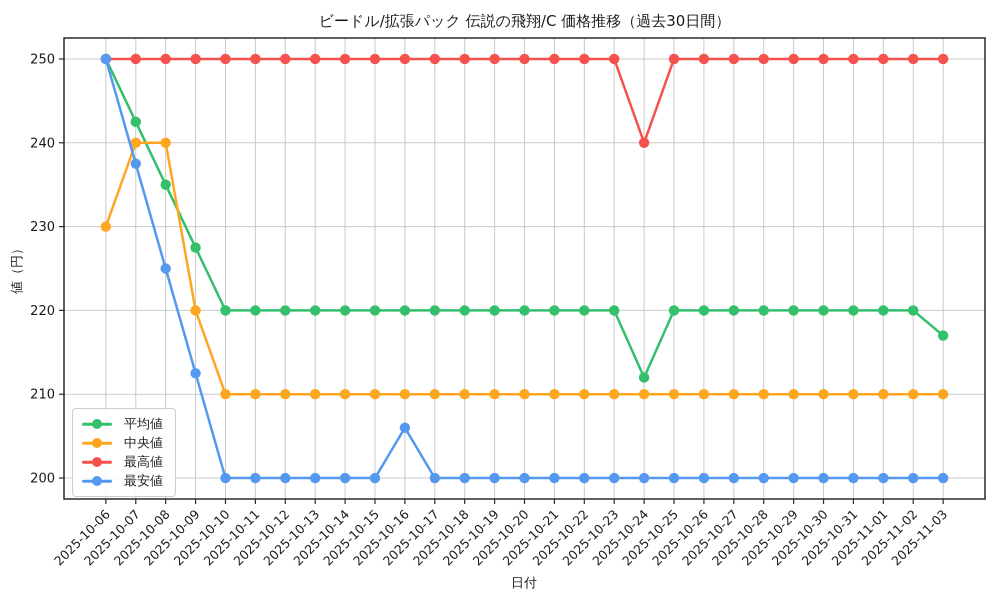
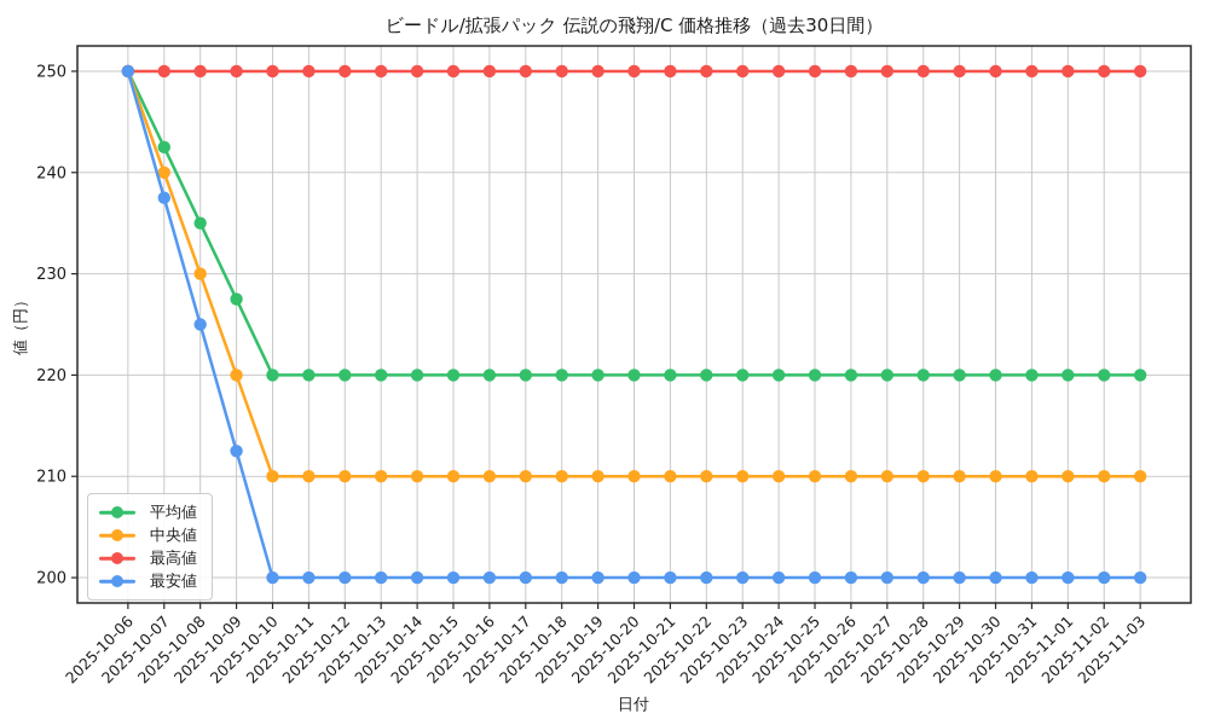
中央値/2025-10-06: 230 -> 250
中央値/2025-10-08: 240 -> 230
最安値/2025-10-16: 206 -> 200
平均値/2025-10-24: 212 -> 220
最高値/2025-10-24: 240 -> 250
平均値/2025-11-03: 217 -> 220
